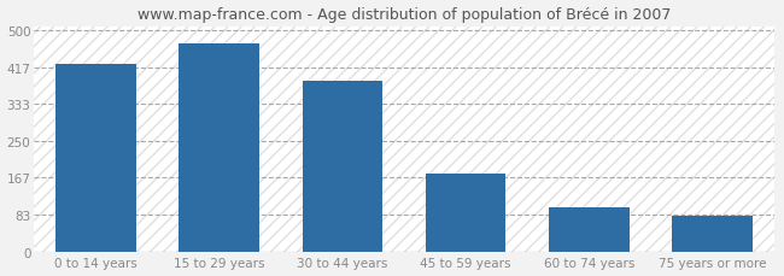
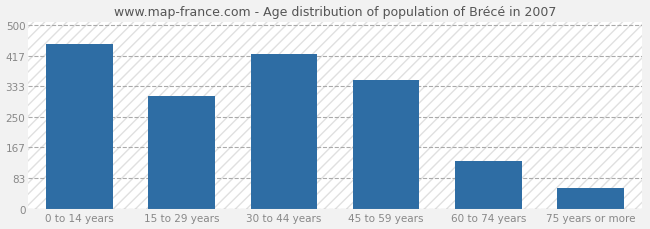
0 to 14 years: 425 -> 450
15 to 29 years: 470 -> 308
30 to 44 years: 385 -> 422
45 to 59 years: 175 -> 350
60 to 74 years: 100 -> 130
75 years or more: 80 -> 55
